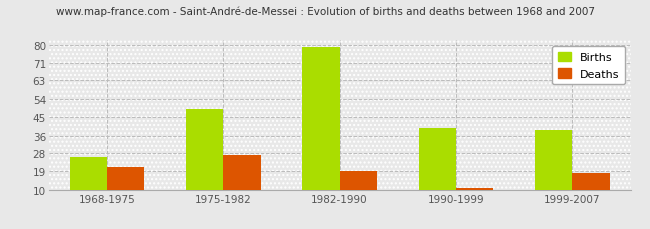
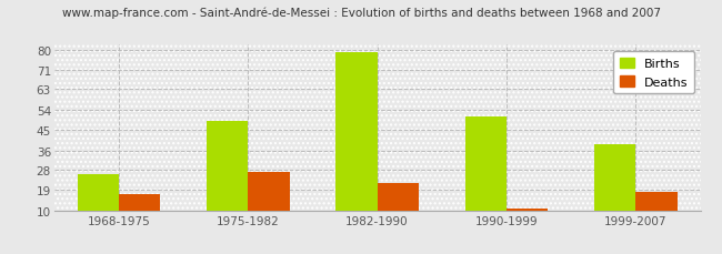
Deaths/1968-1975: 21 -> 17
Deaths/1982-1990: 19 -> 22
Births/1990-1999: 40 -> 51
